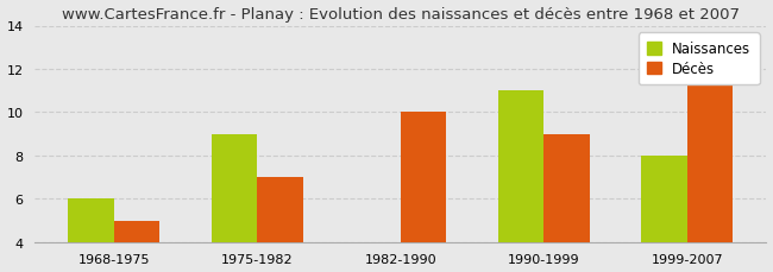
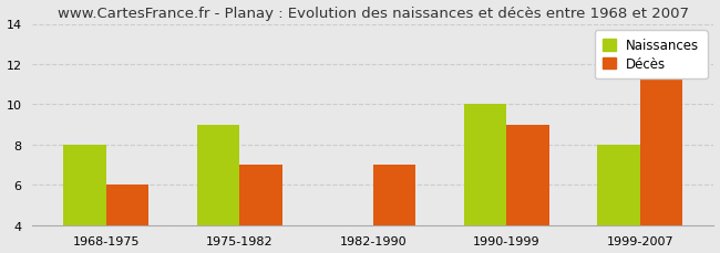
Naissances/1968-1975: 6 -> 8
Décès/1968-1975: 5 -> 6
Décès/1982-1990: 10 -> 7
Naissances/1990-1999: 11 -> 10
